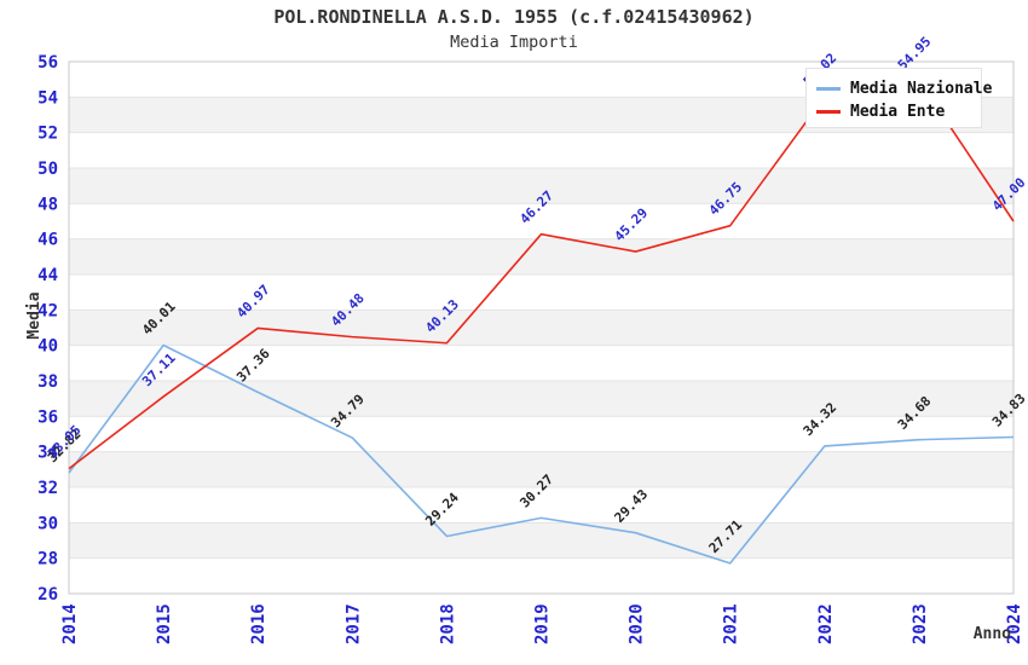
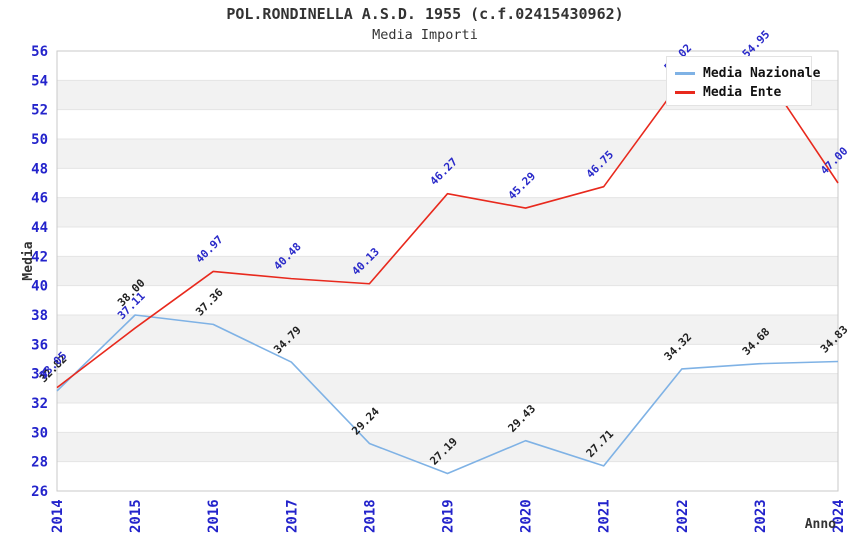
Media Nazionale/2015: 40.01 -> 38.00
Media Nazionale/2019: 30.27 -> 27.19
